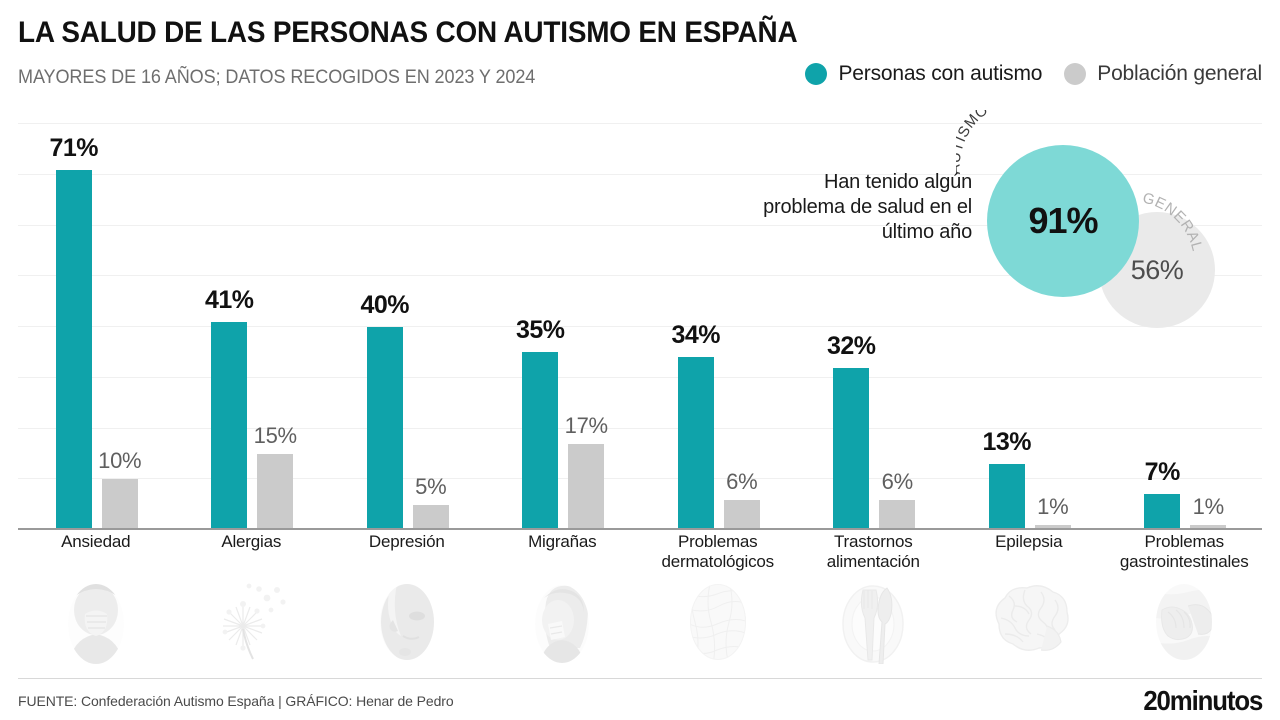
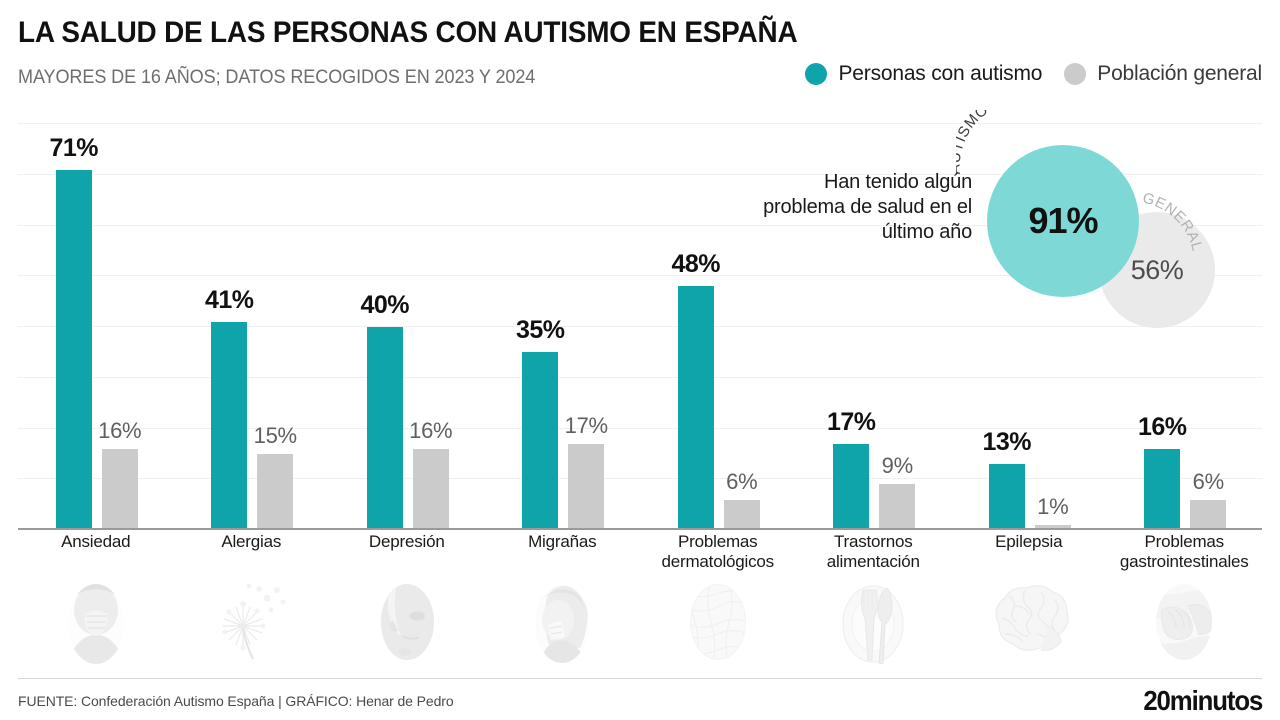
Población general/Ansiedad: 10% -> 16%
Población general/Depresión: 5% -> 16%
Personas con autismo/Problemas dermatológicos: 34% -> 48%
Personas con autismo/Trastornos alimentación: 32% -> 17%
Población general/Trastornos alimentación: 6% -> 9%
Personas con autismo/Problemas gastrointestinales: 7% -> 16%
Población general/Problemas gastrointestinales: 1% -> 6%
